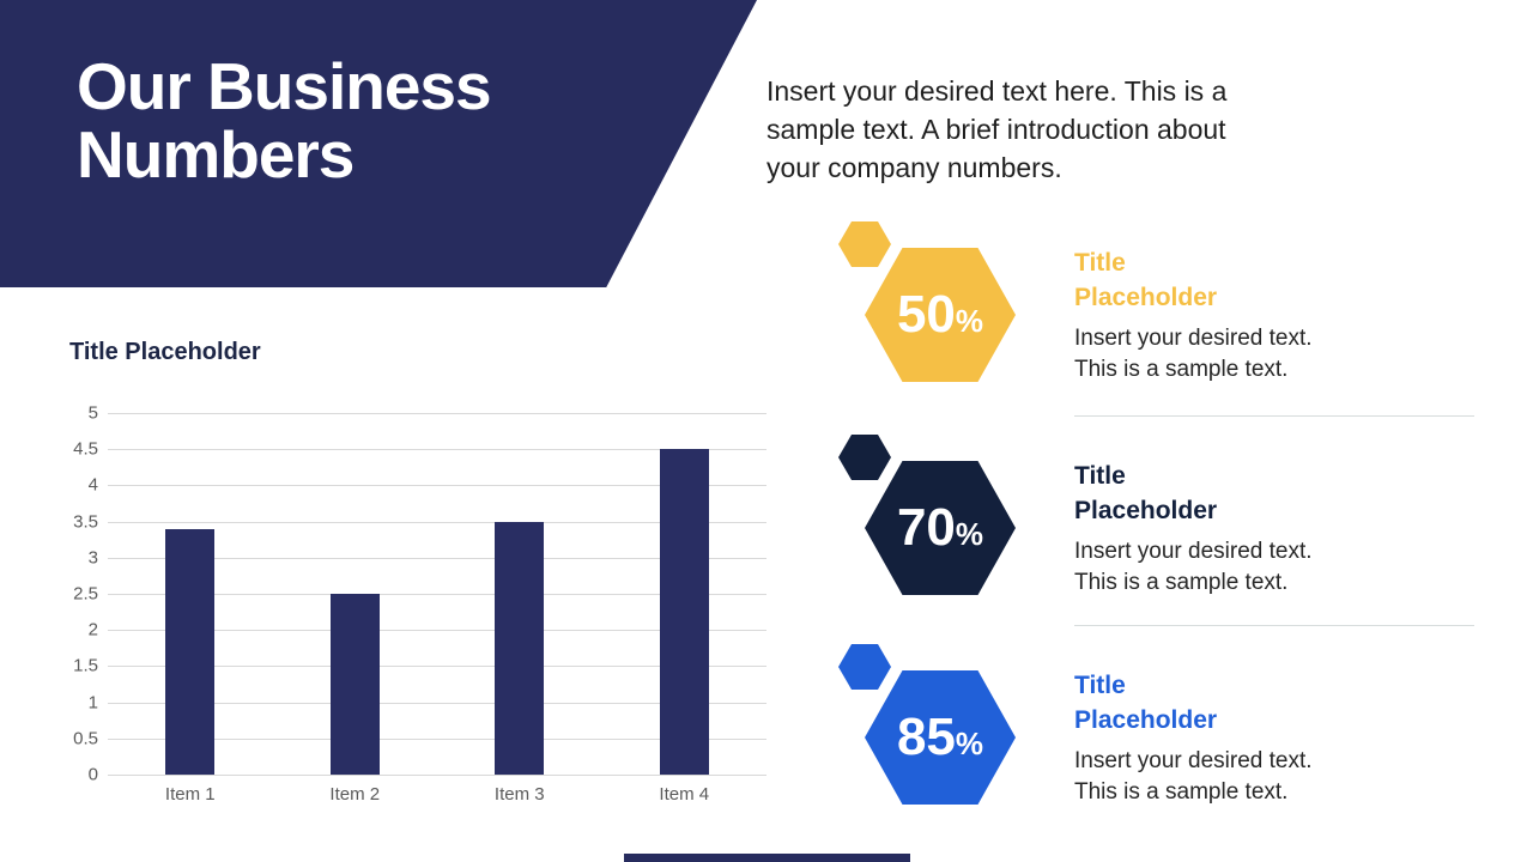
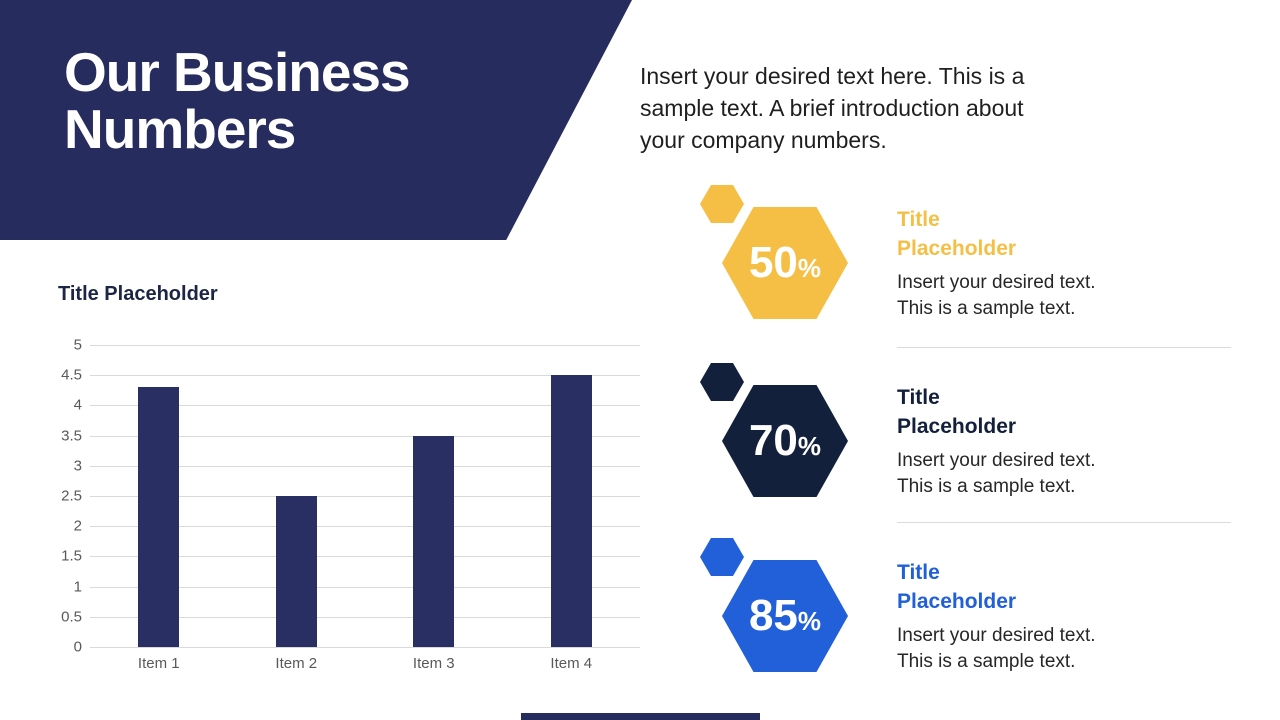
Item 1: 3.4 -> 4.3
